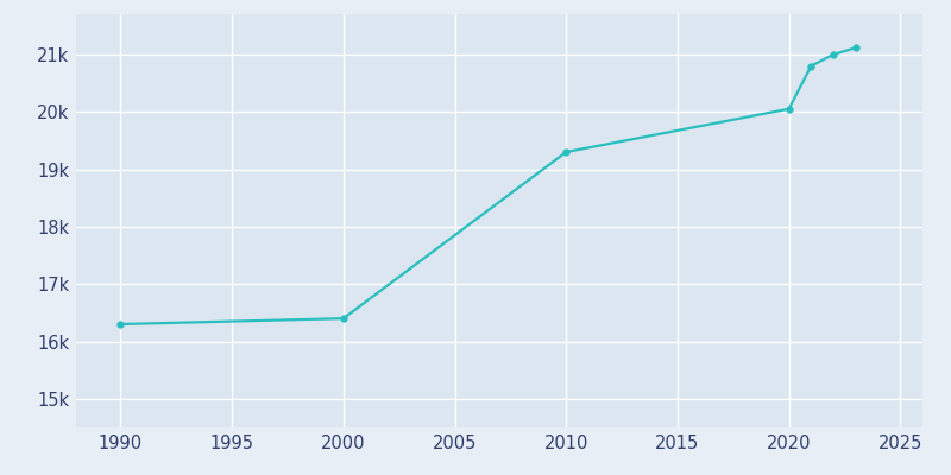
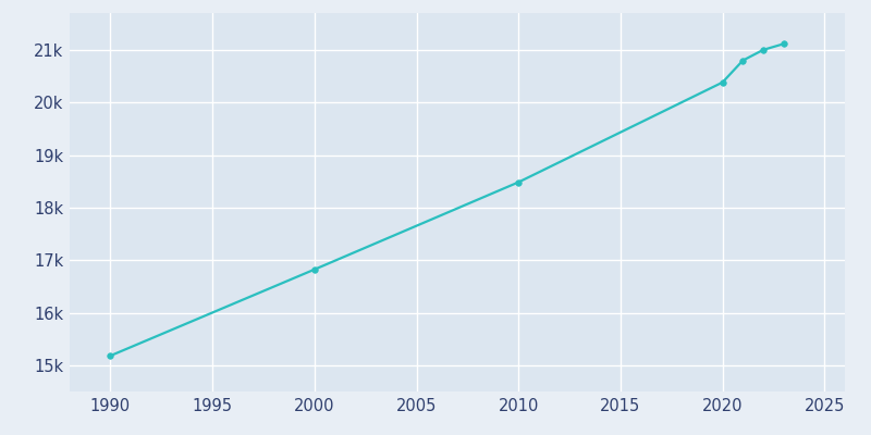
1990: 16.30k -> 15.18k
2000: 16.40k -> 16.82k
2010: 19.30k -> 18.48k
2020: 20.05k -> 20.38k
